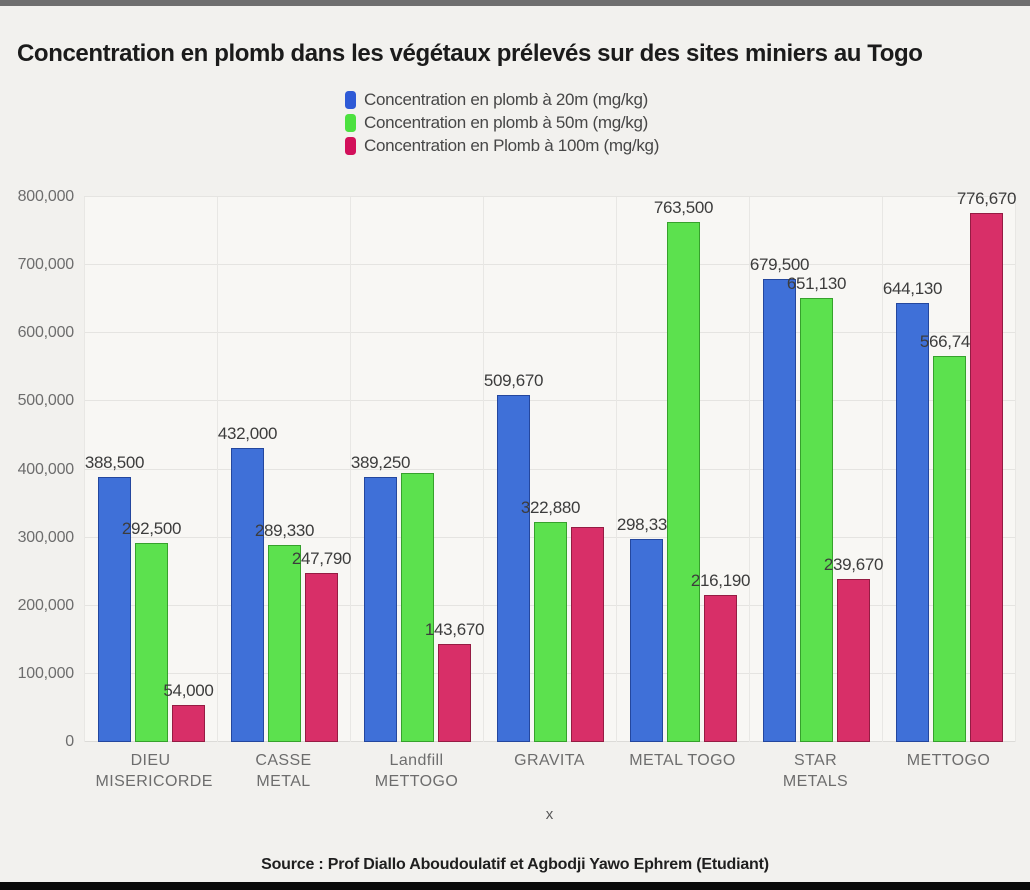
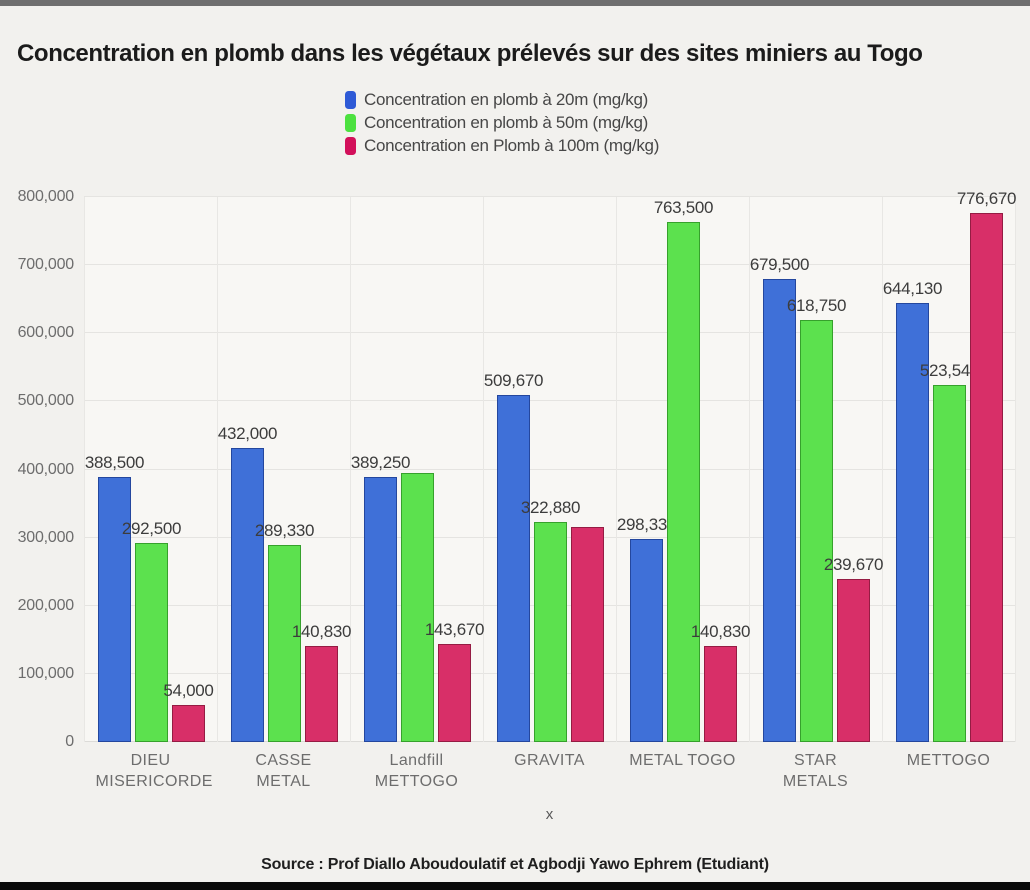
Concentration en Plomb à 100m (mg/kg)/CASSE METAL: 247,790 -> 140,830
Concentration en Plomb à 100m (mg/kg)/METAL TOGO: 216,190 -> 140,830
Concentration en plomb à 50m (mg/kg)/STAR METALS: 651,130 -> 618,750
Concentration en plomb à 50m (mg/kg)/METTOGO: 566,740 -> 523,540
